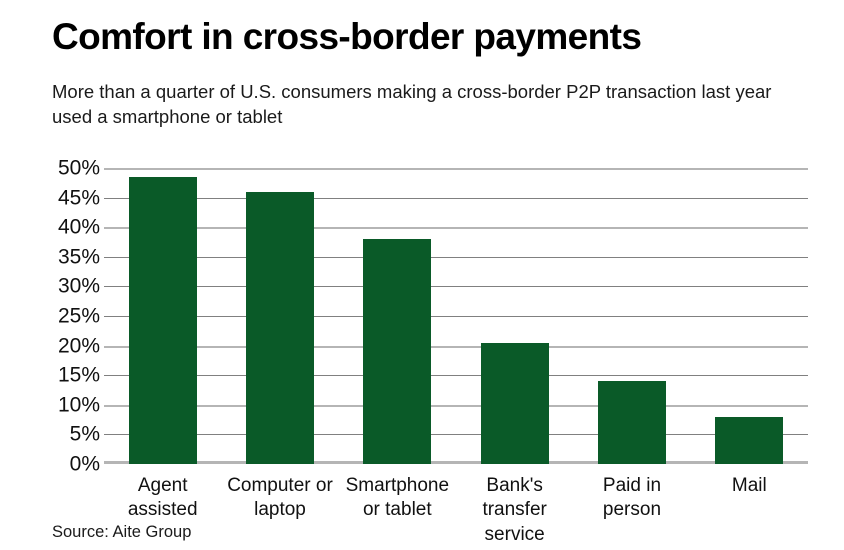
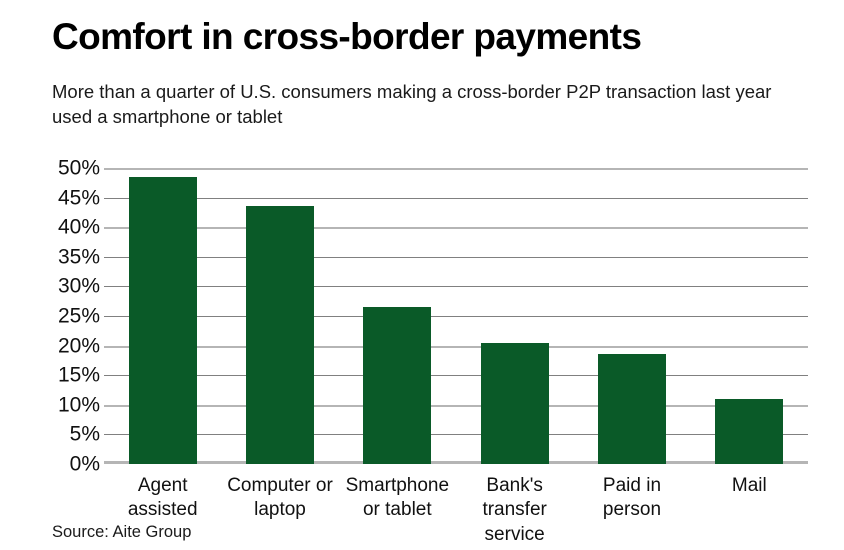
Computer or laptop: 46% -> 44%
Smartphone or tablet: 38% -> 26%
Paid in person: 14% -> 18%
Mail: 8% -> 11%
